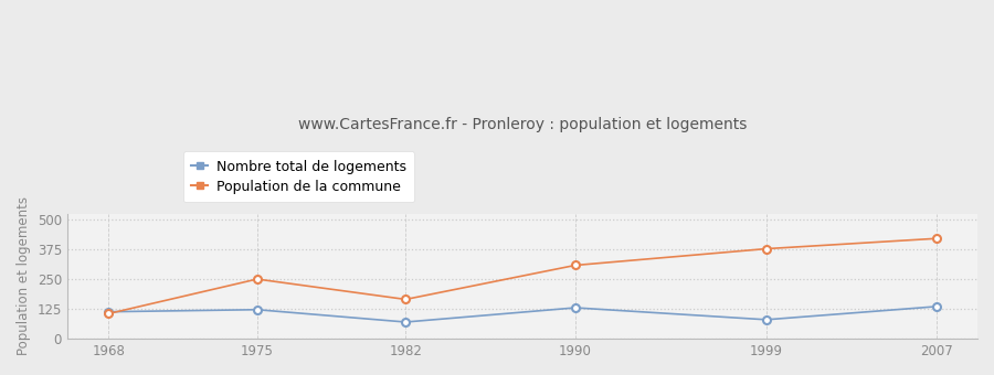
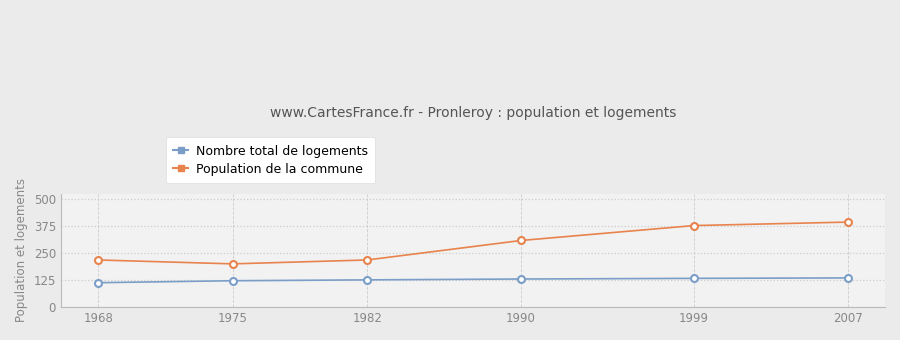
Population de la commune/1968: 105 -> 218
Population de la commune/1975: 250 -> 200
Nombre total de logements/1982: 70 -> 126
Population de la commune/1982: 165 -> 218
Nombre total de logements/1999: 80 -> 133
Population de la commune/2007: 420 -> 393
